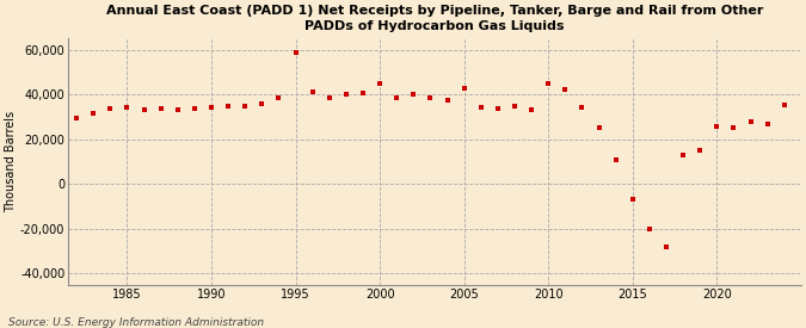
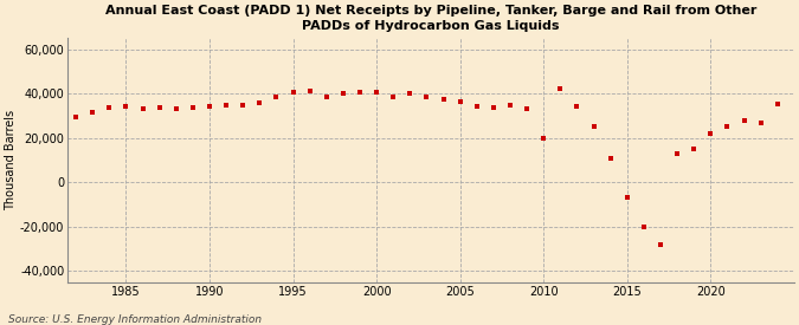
1995: 59,000 -> 40,000
2000: 45,000 -> 40,000
2005: 43,000 -> 36,000
2010: 45,000 -> 20,000
2020: 26,000 -> 22,000
